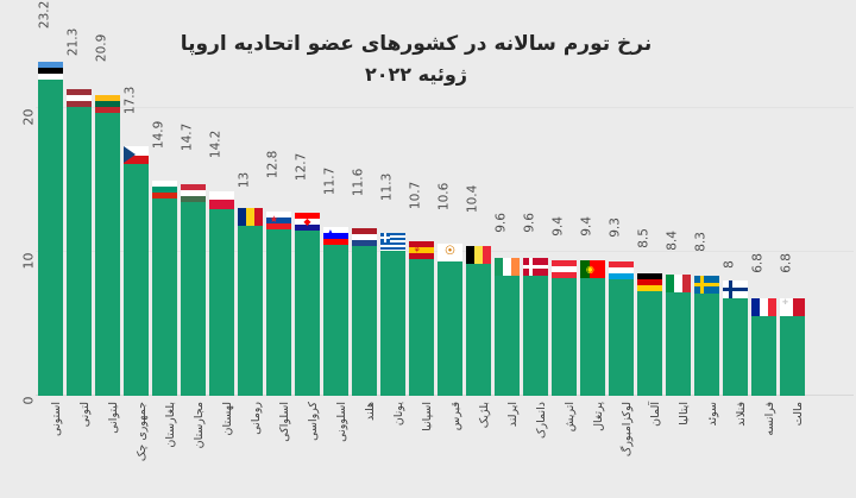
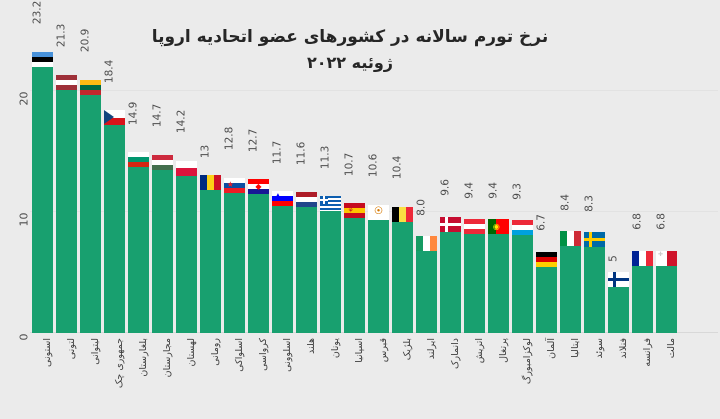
جمهوری چک: 17.3 -> 18.4
ایرلند: 9.6 -> 8.0
آلمان: 8.5 -> 6.7
فنلاند: 8 -> 5
